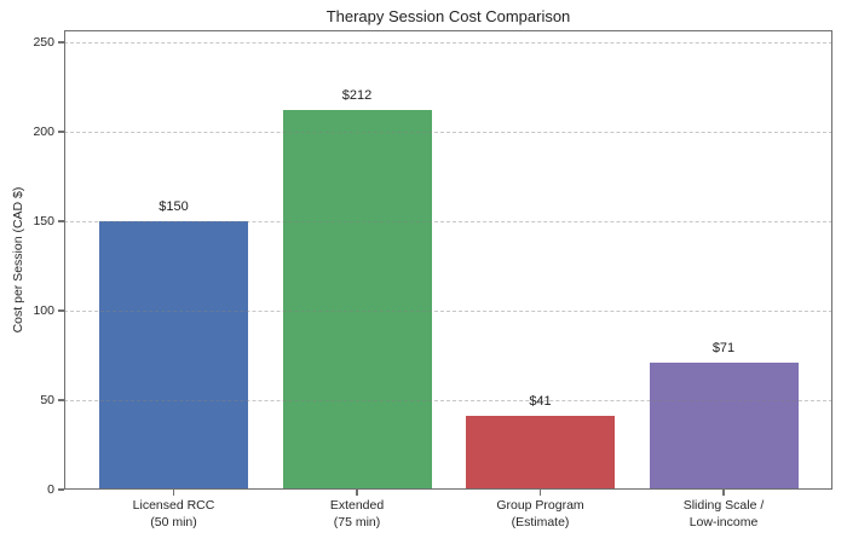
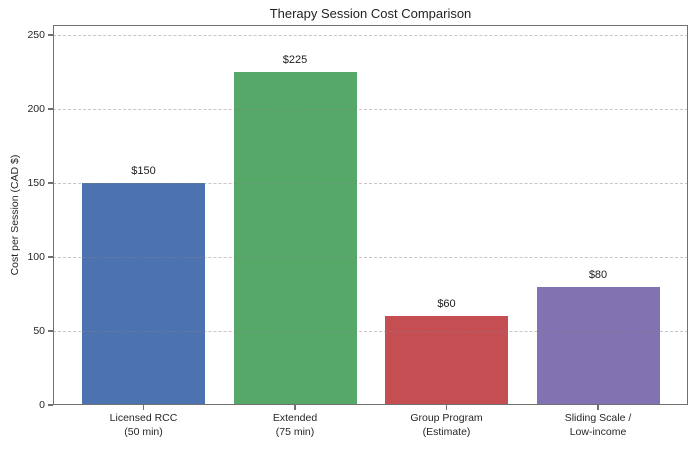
Extended (75 min): $212 -> $225
Group Program (Estimate): $41 -> $60
Sliding Scale / Low-income: $71 -> $80
